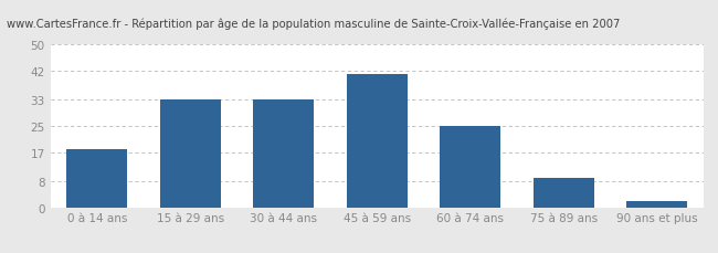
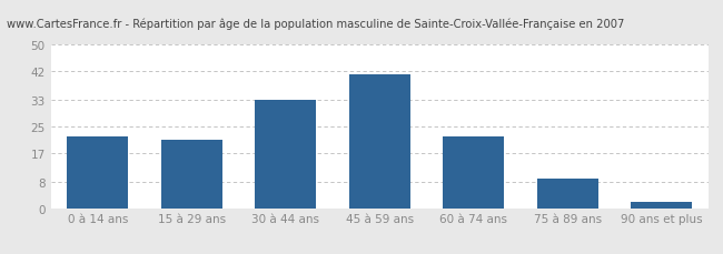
0 à 14 ans: 18 -> 22
15 à 29 ans: 33 -> 21
60 à 74 ans: 25 -> 22
